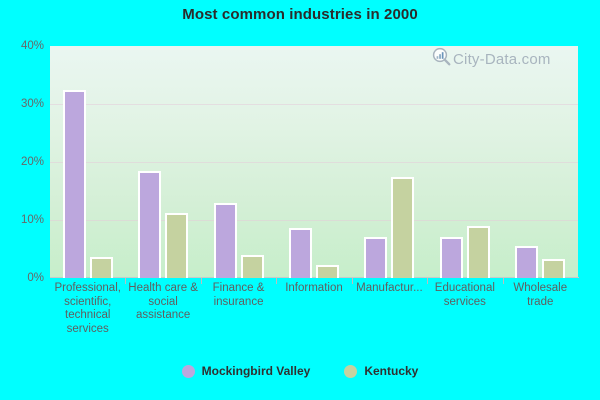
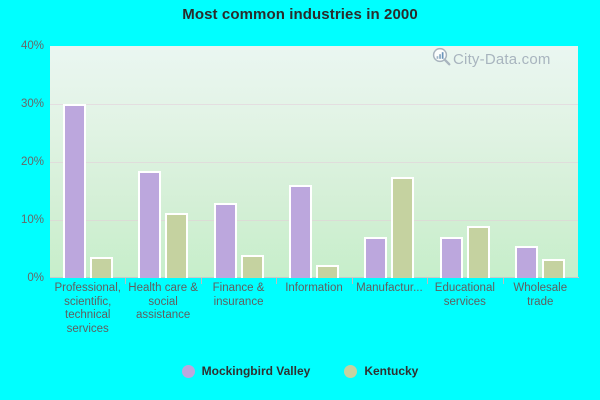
Mockingbird Valley/Professional, scientific, technical services: 32% -> 30%
Mockingbird Valley/Information: 9% -> 16%
